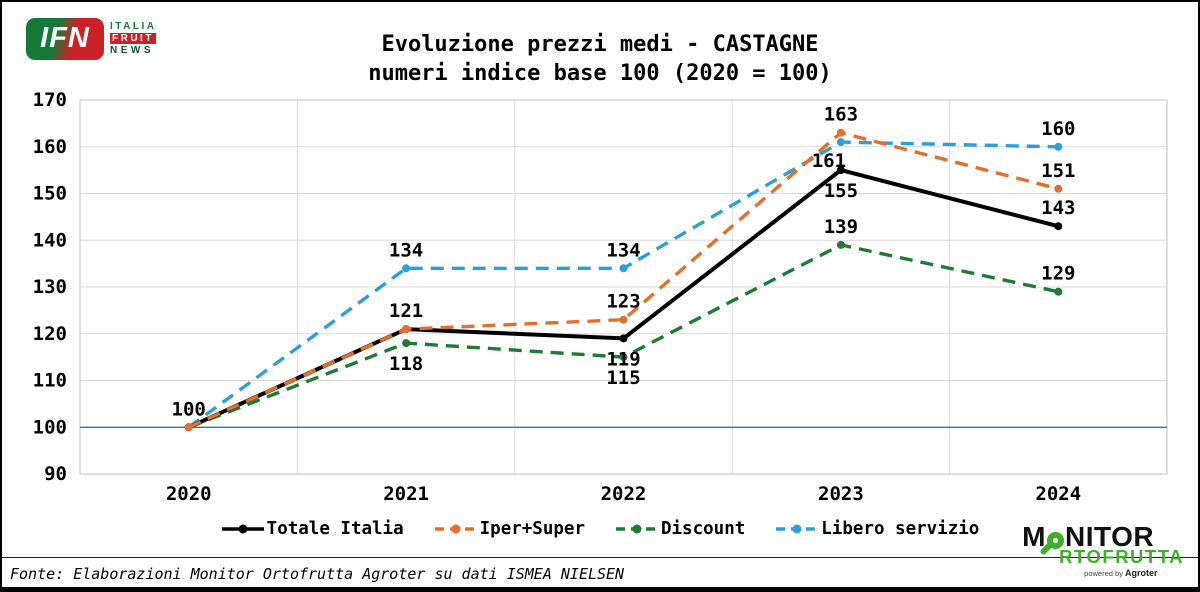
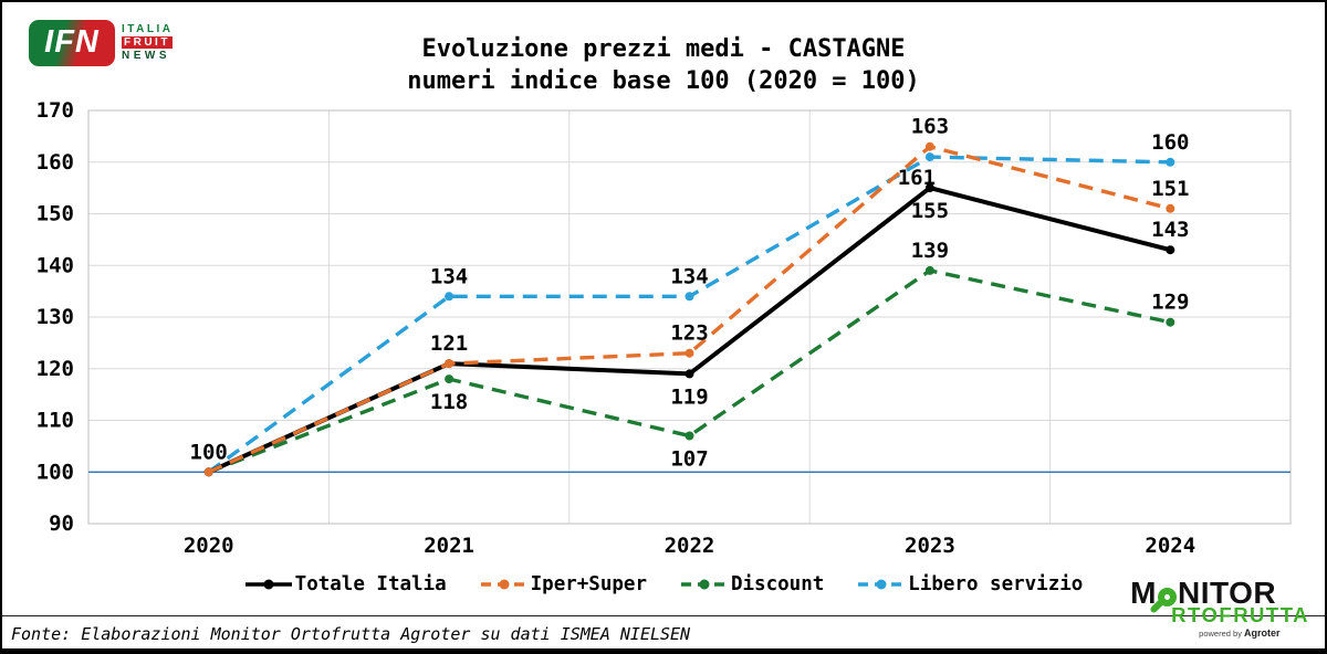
Discount/2022: 115 -> 107
